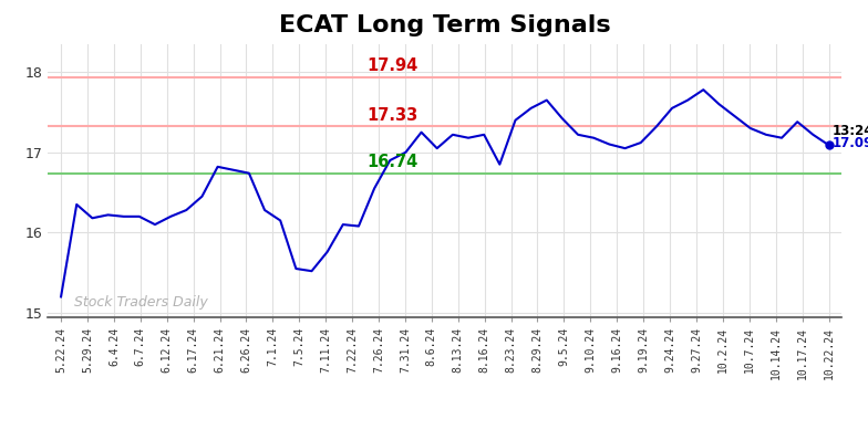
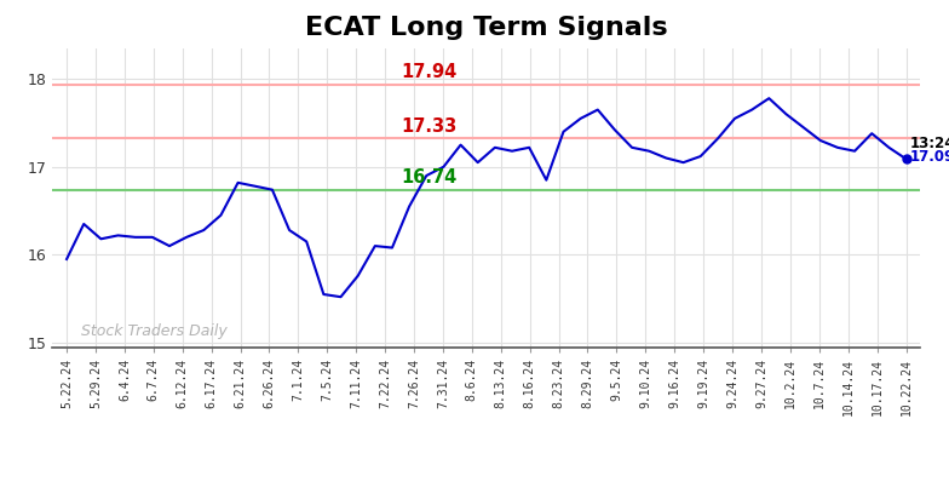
5.22.24: 15.20 -> 15.95
